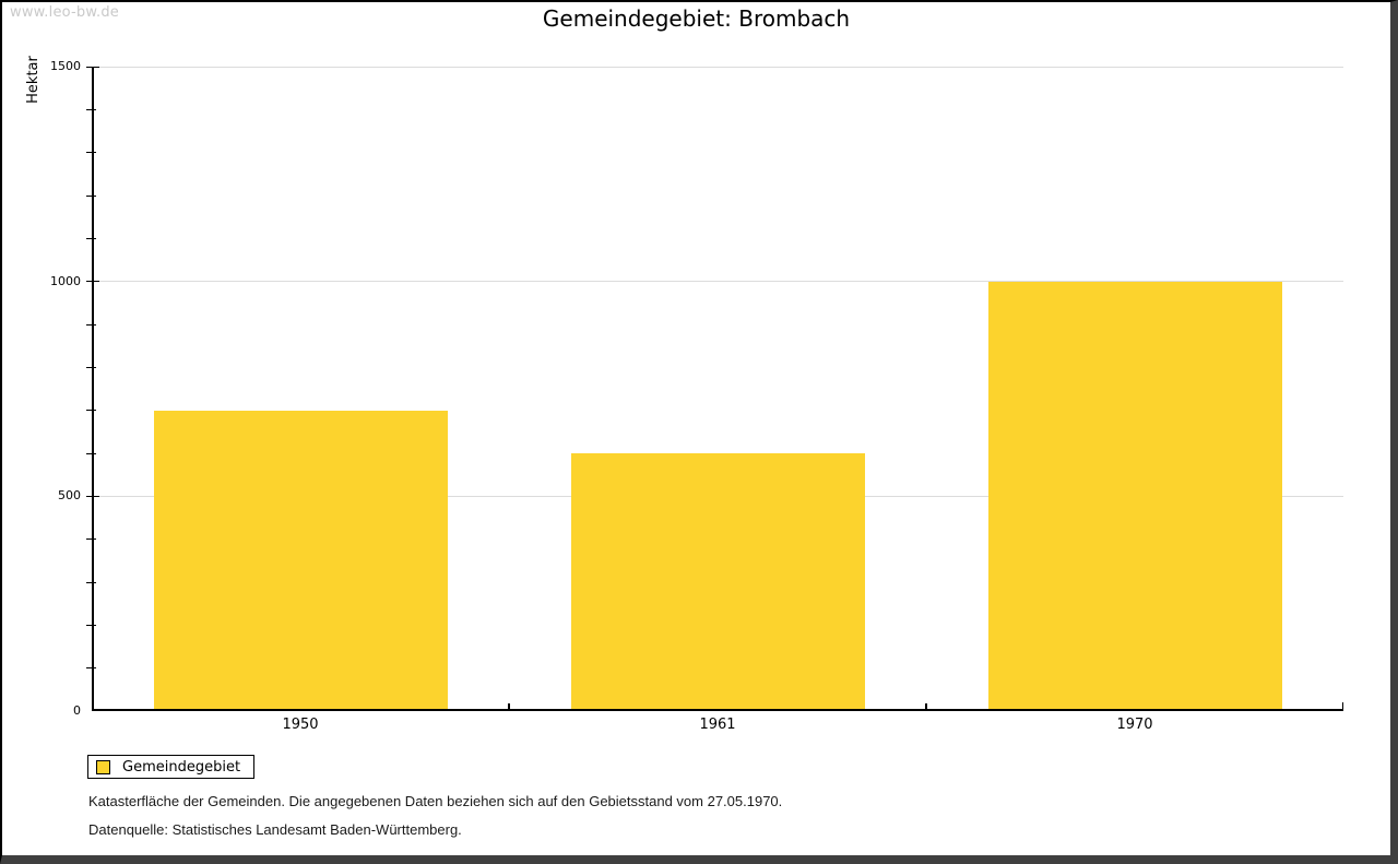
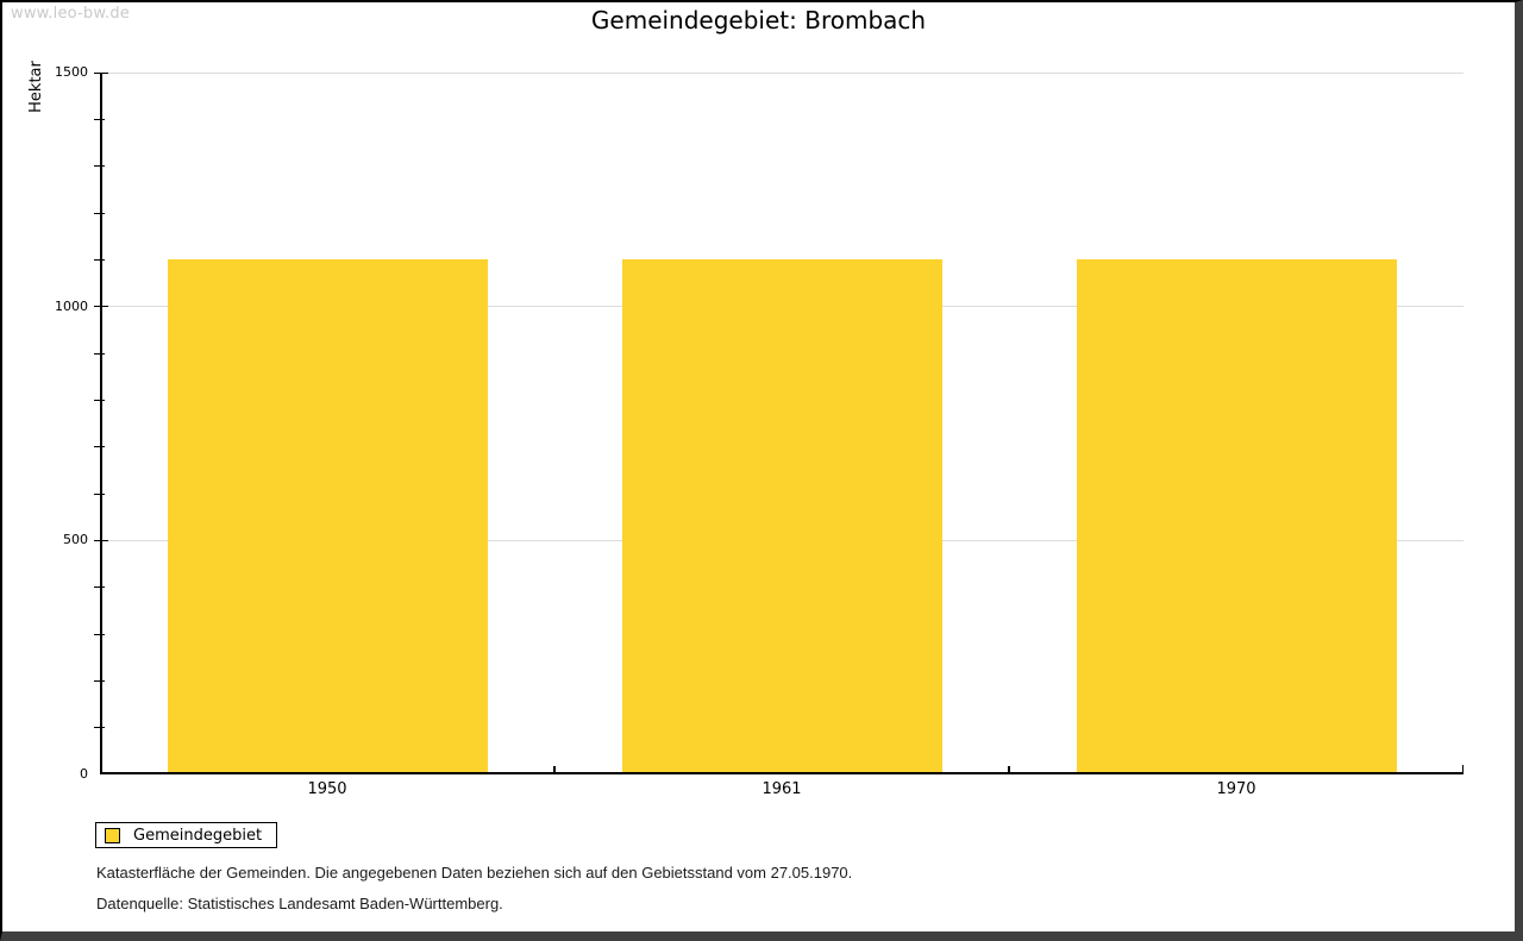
1950: 700 -> 1100
1961: 600 -> 1100
1970: 1000 -> 1100
